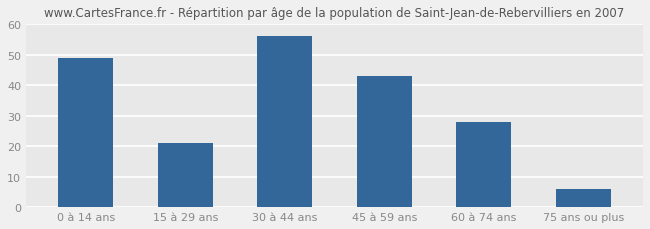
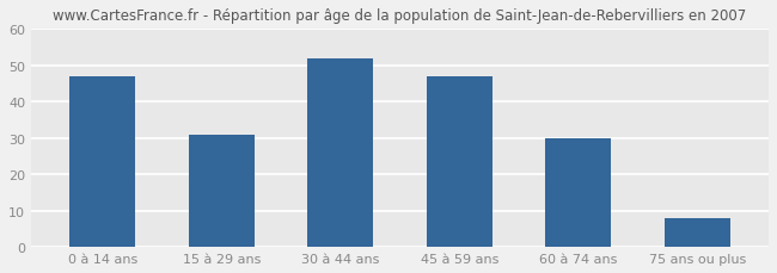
0 à 14 ans: 49 -> 47
15 à 29 ans: 21 -> 31
30 à 44 ans: 56 -> 52
45 à 59 ans: 43 -> 47
60 à 74 ans: 28 -> 30
75 ans ou plus: 6 -> 8
